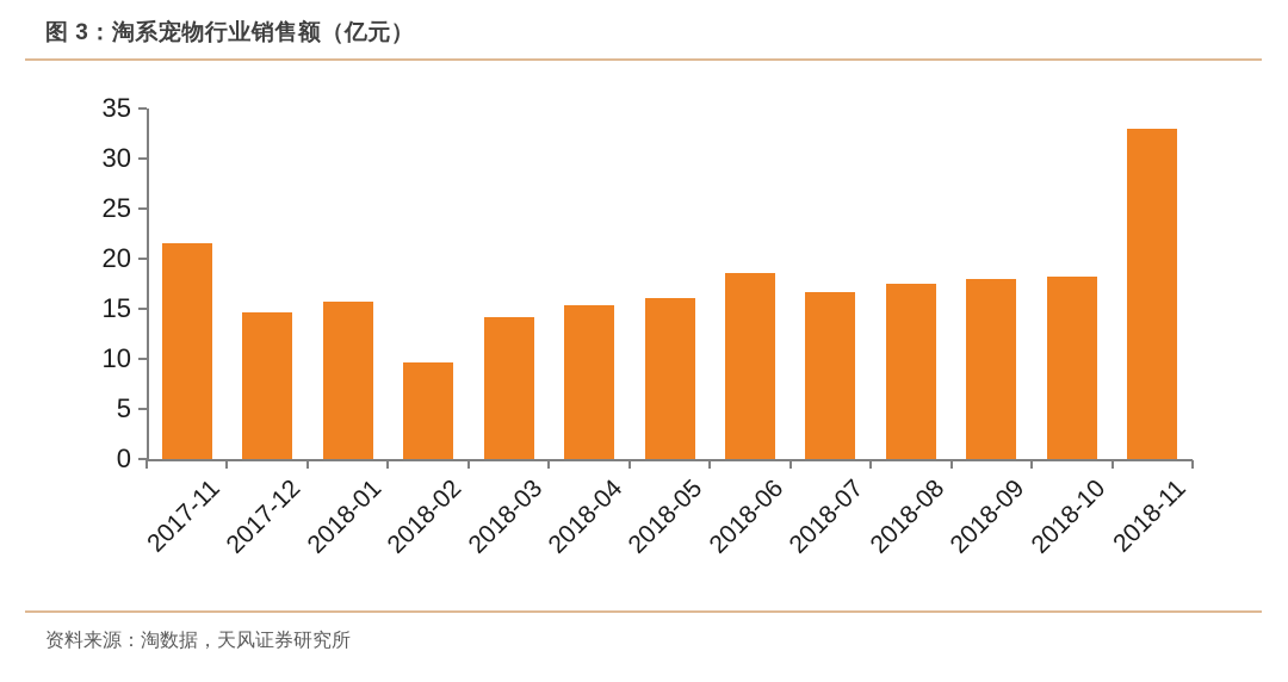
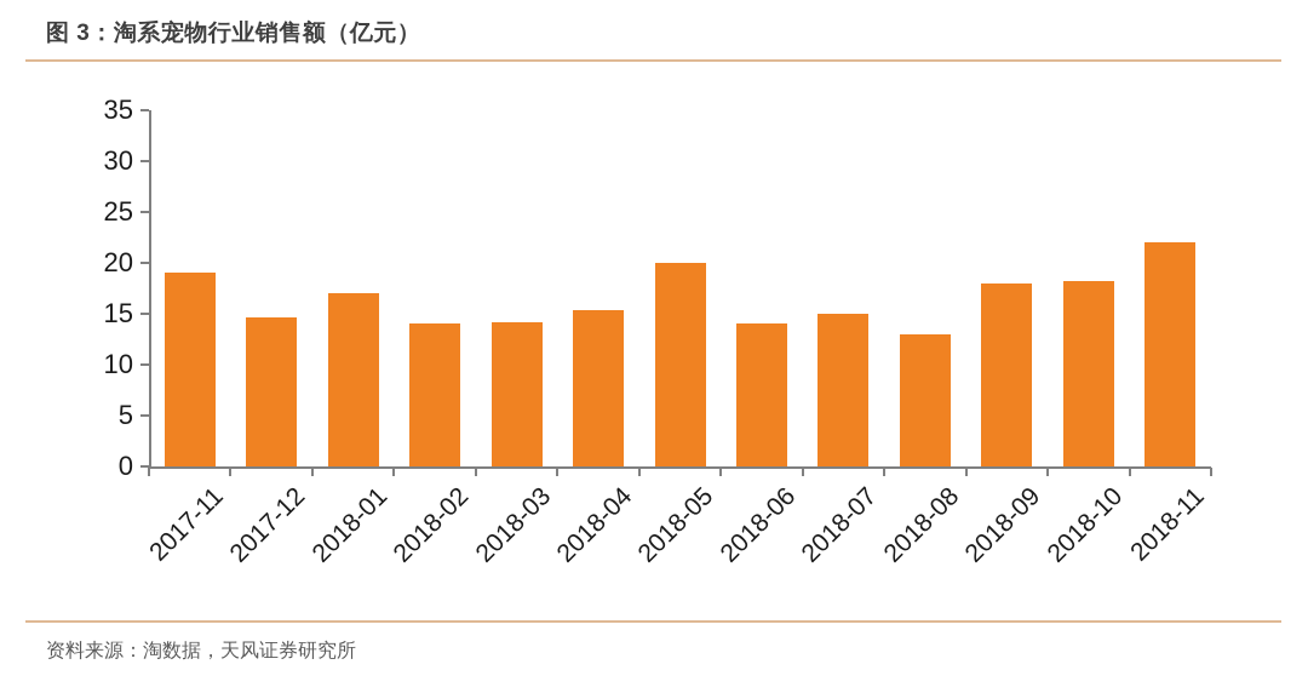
2017-11: 22 -> 19
2018-01: 16 -> 17
2018-02: 10 -> 14
2018-05: 16 -> 20
2018-06: 19 -> 14
2018-07: 17 -> 15
2018-08: 18 -> 13
2018-11: 33 -> 22
